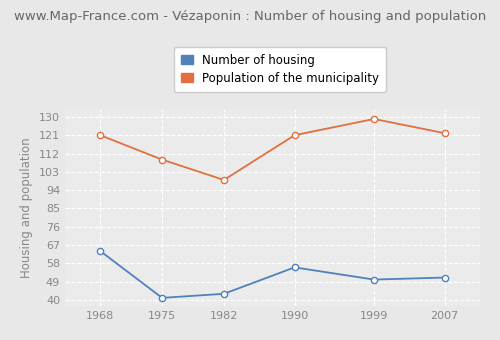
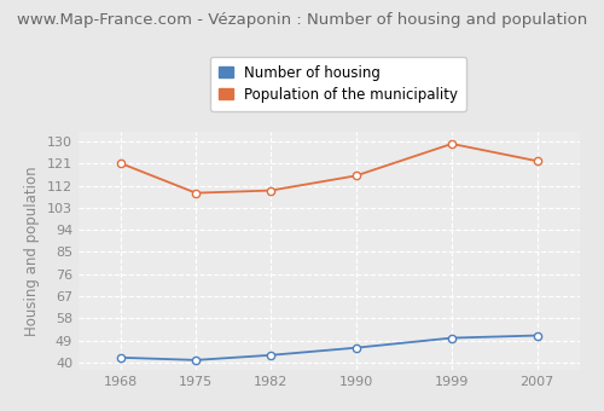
Number of housing/1968: 64 -> 42
Population of the municipality/1982: 99 -> 110
Number of housing/1990: 56 -> 46
Population of the municipality/1990: 121 -> 116
